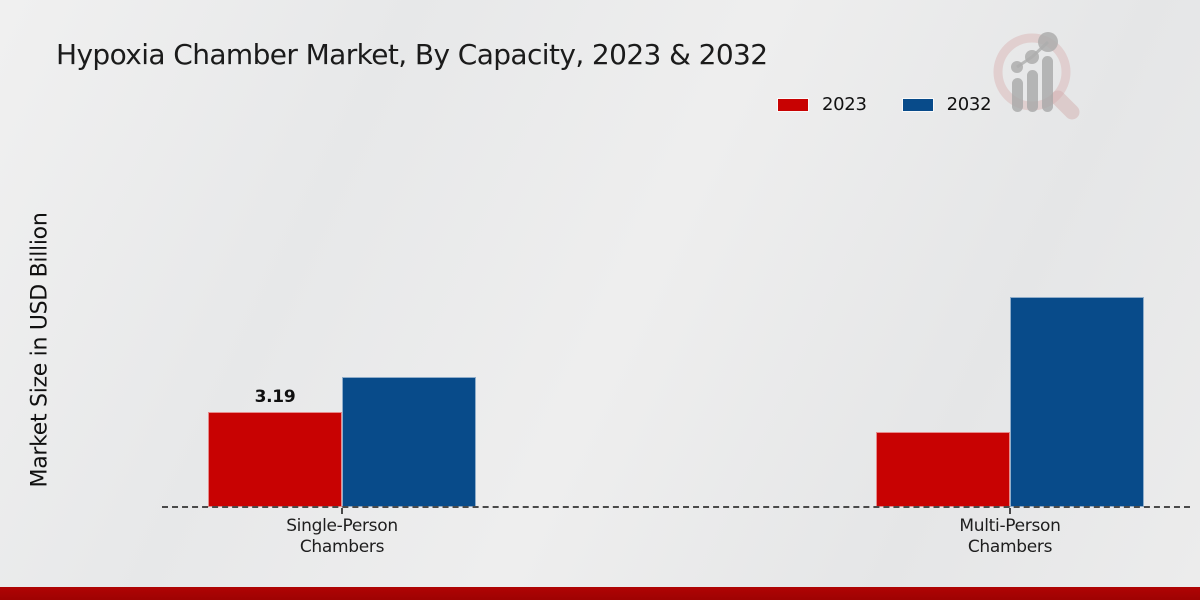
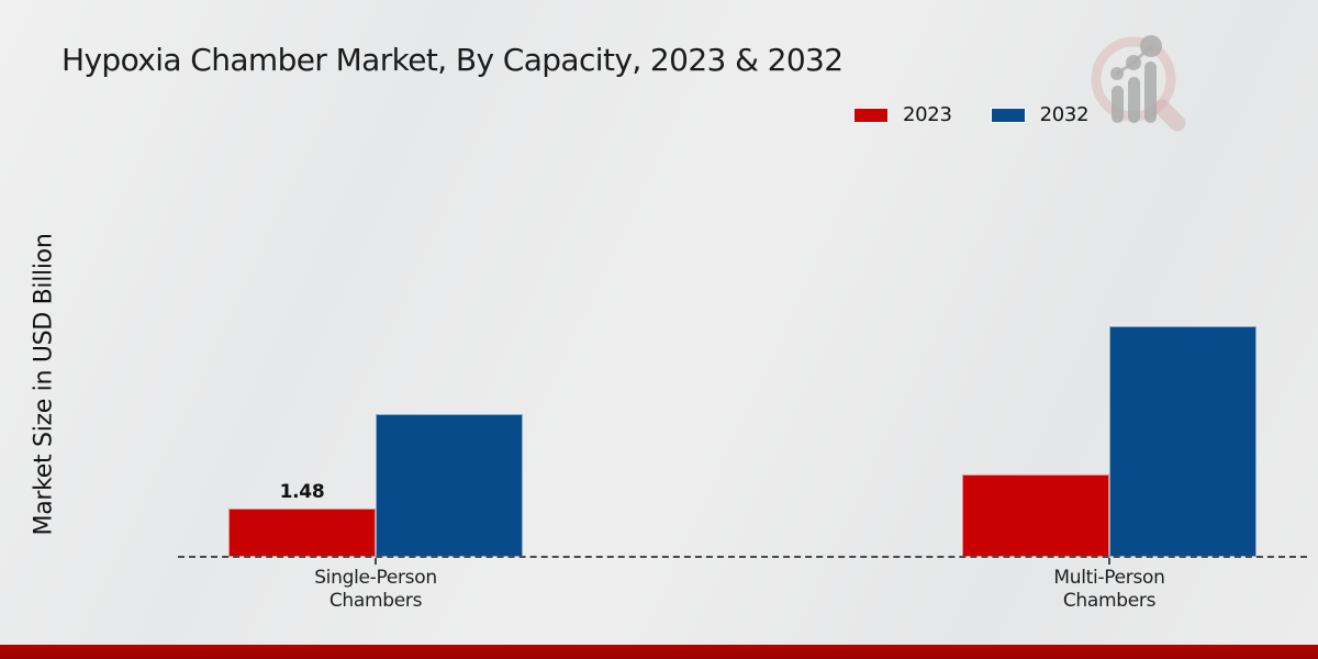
2023/Single-Person Chambers: 3.19 -> 1.48
